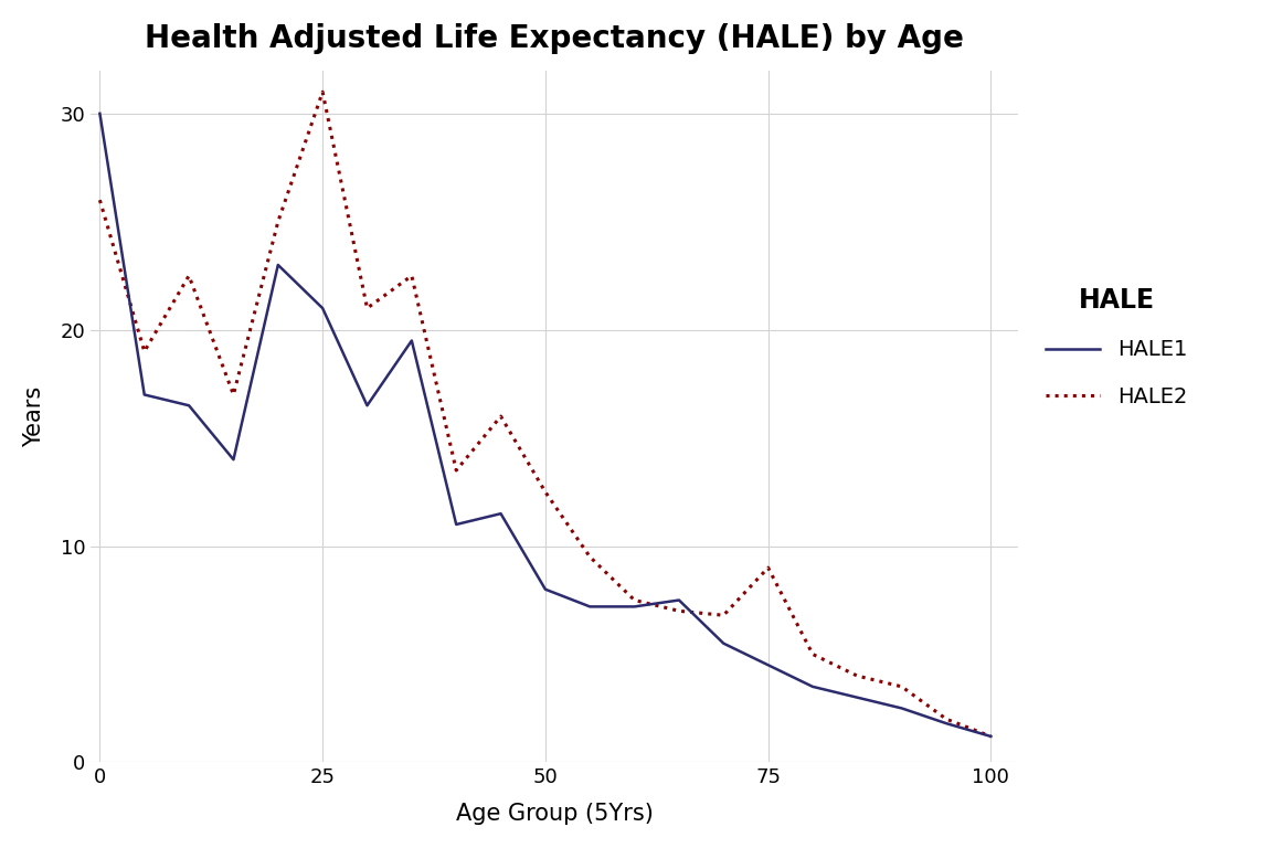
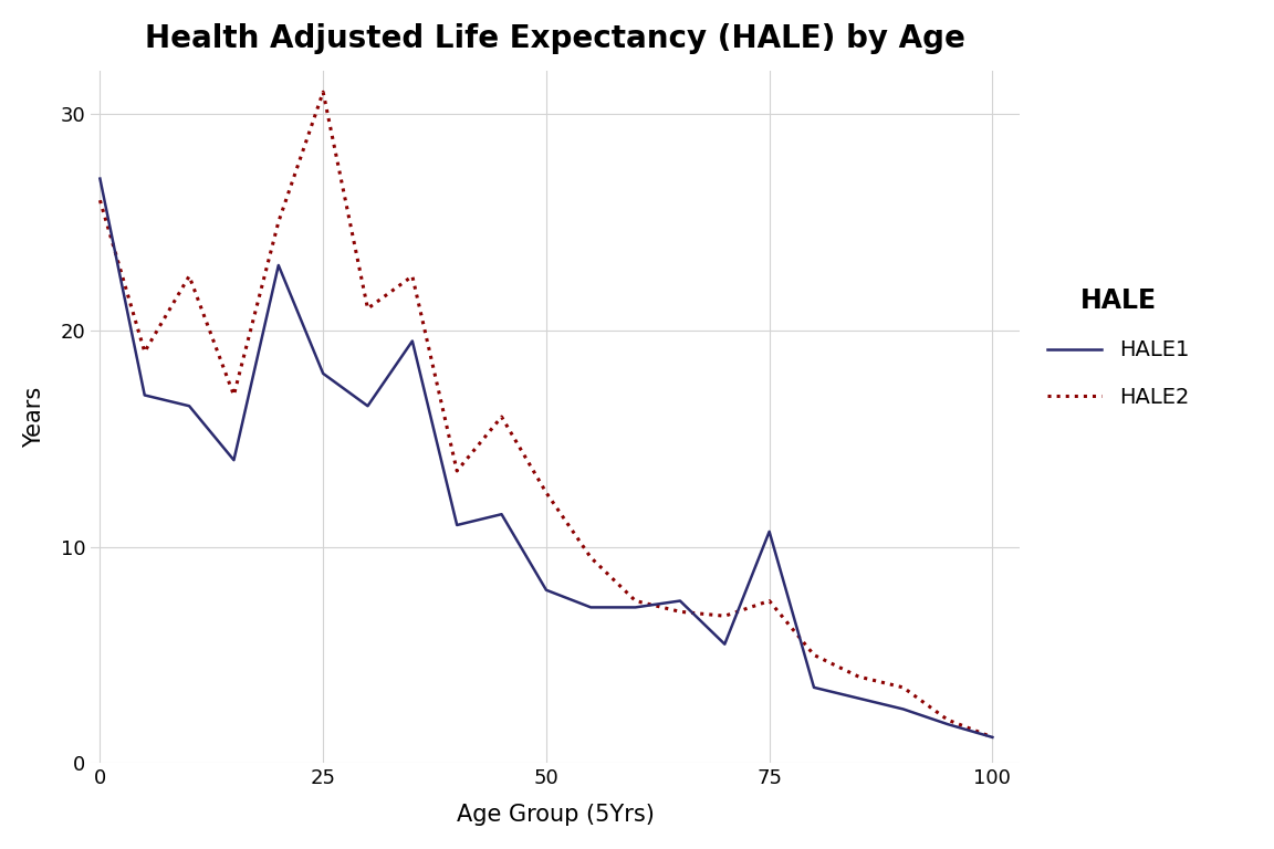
HALE1/0: 30.0 -> 27.0
HALE1/25: 21.0 -> 18.0
HALE1/75: 4.5 -> 10.7
HALE2/75: 9.0 -> 7.5
